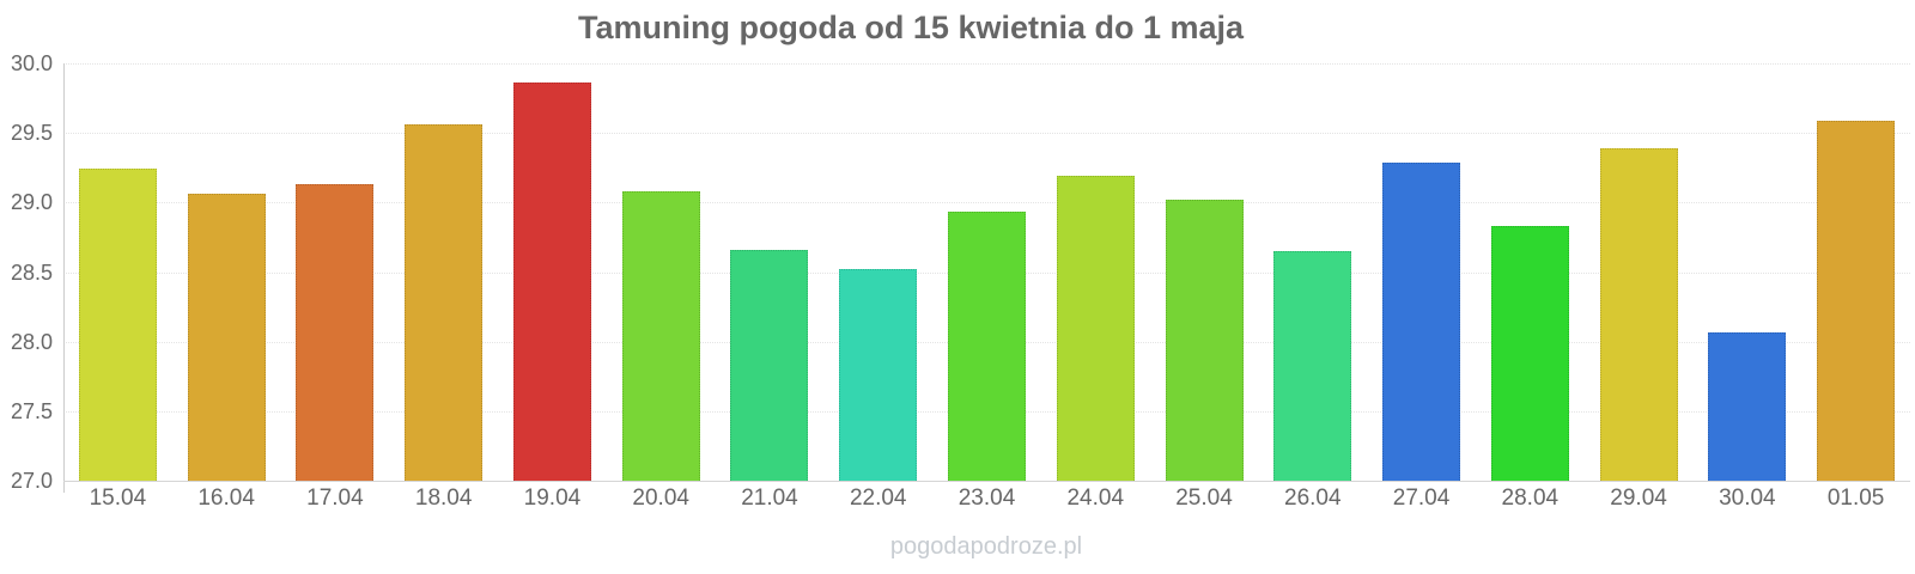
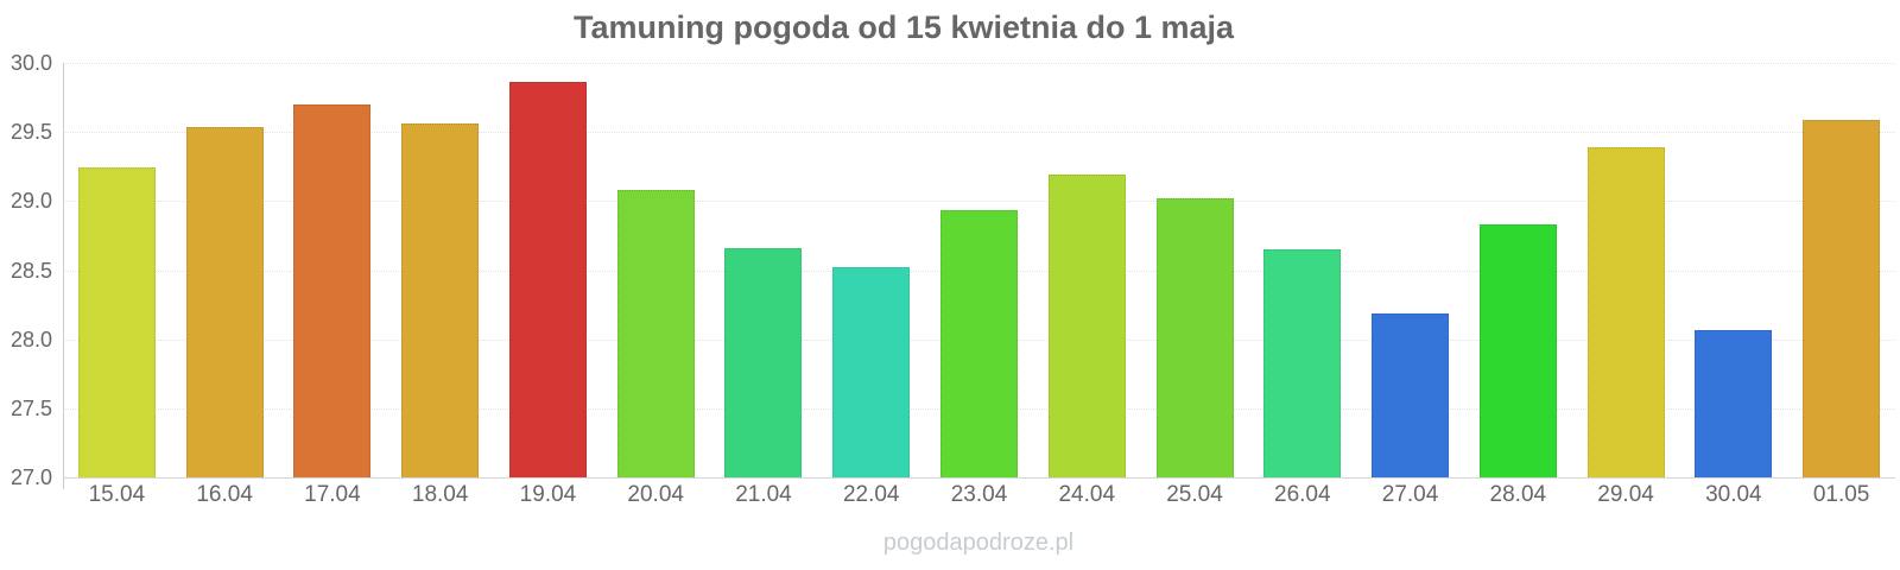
16.04: 29.06 -> 29.54
17.04: 29.13 -> 29.70
27.04: 29.29 -> 28.19
